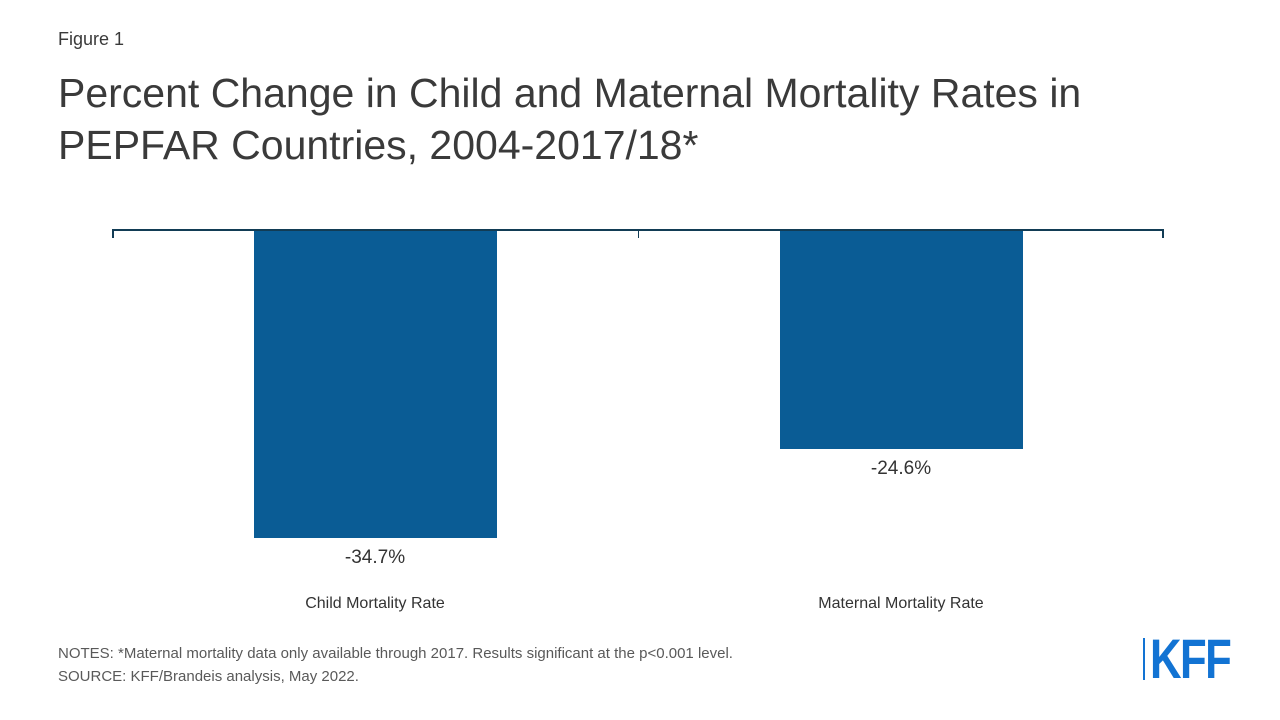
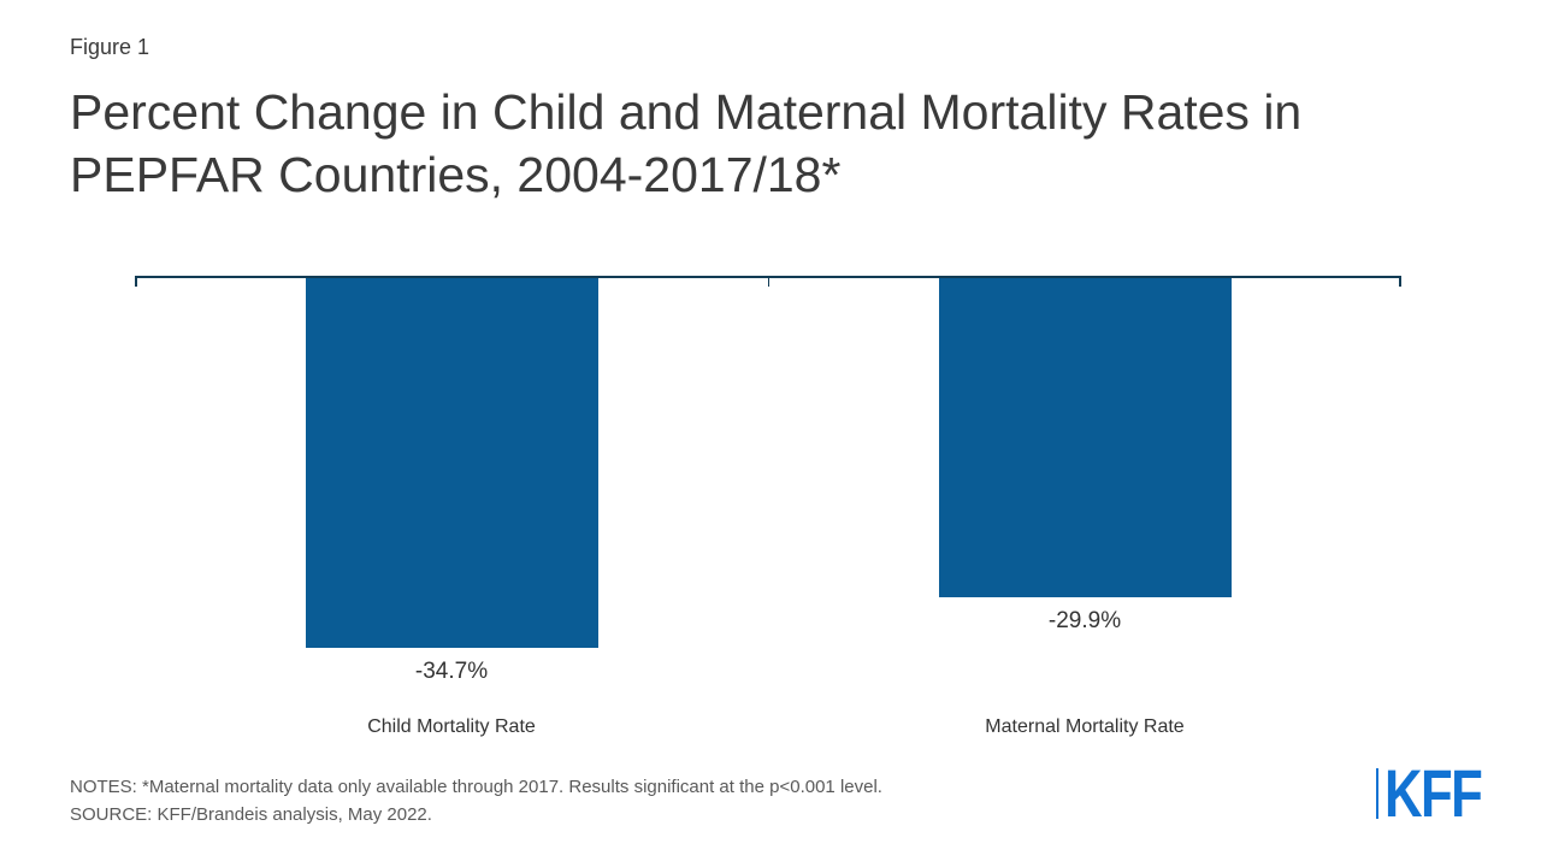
Maternal Mortality Rate: -24.6% -> -29.9%
